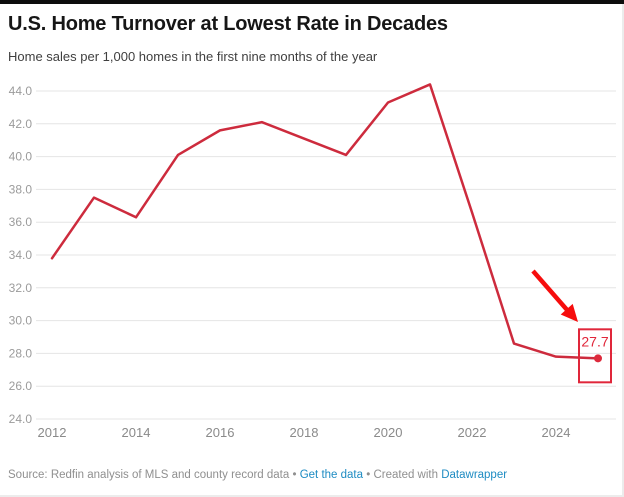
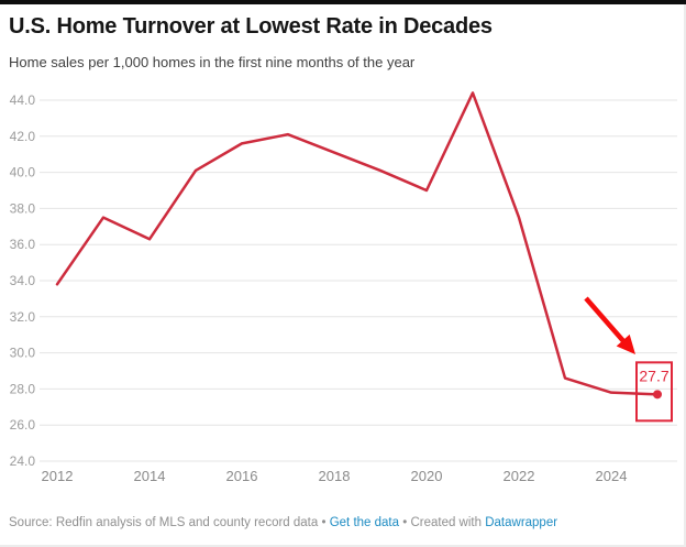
2020: 43.3 -> 39.0
2022: 36.6 -> 37.5
